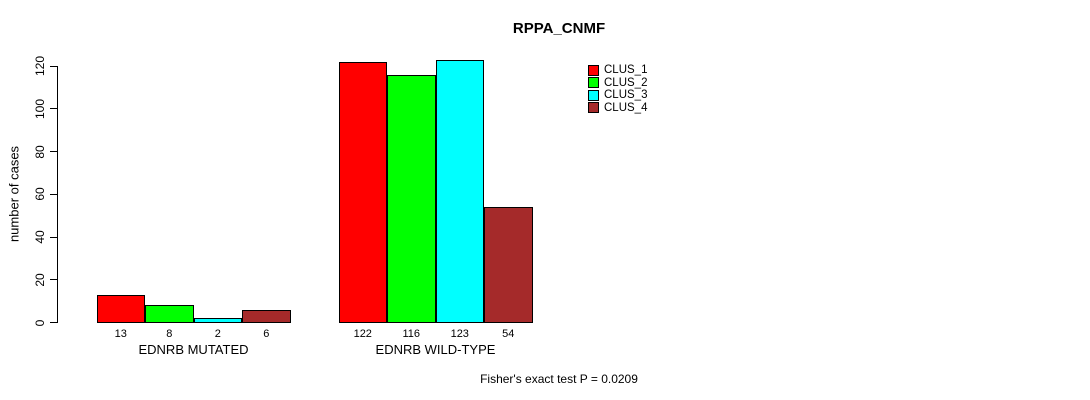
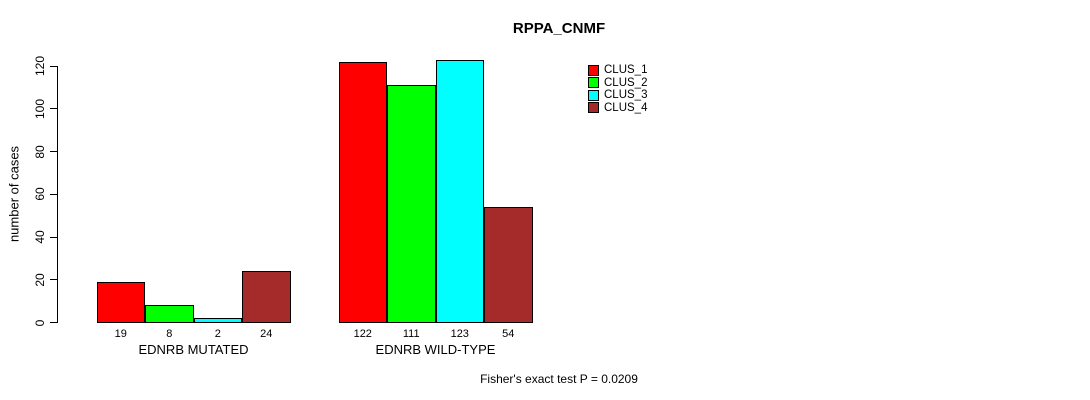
CLUS_1/EDNRB MUTATED: 13 -> 19
CLUS_4/EDNRB MUTATED: 6 -> 24
CLUS_2/EDNRB WILD-TYPE: 116 -> 111
